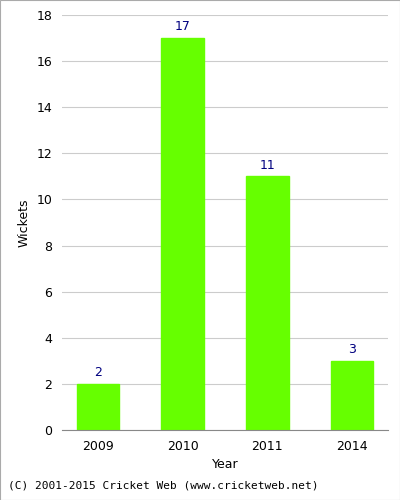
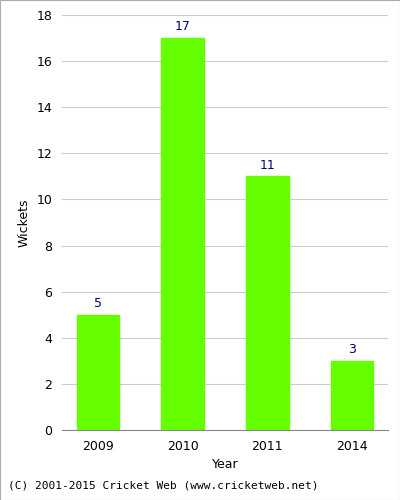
2009: 2 -> 5
